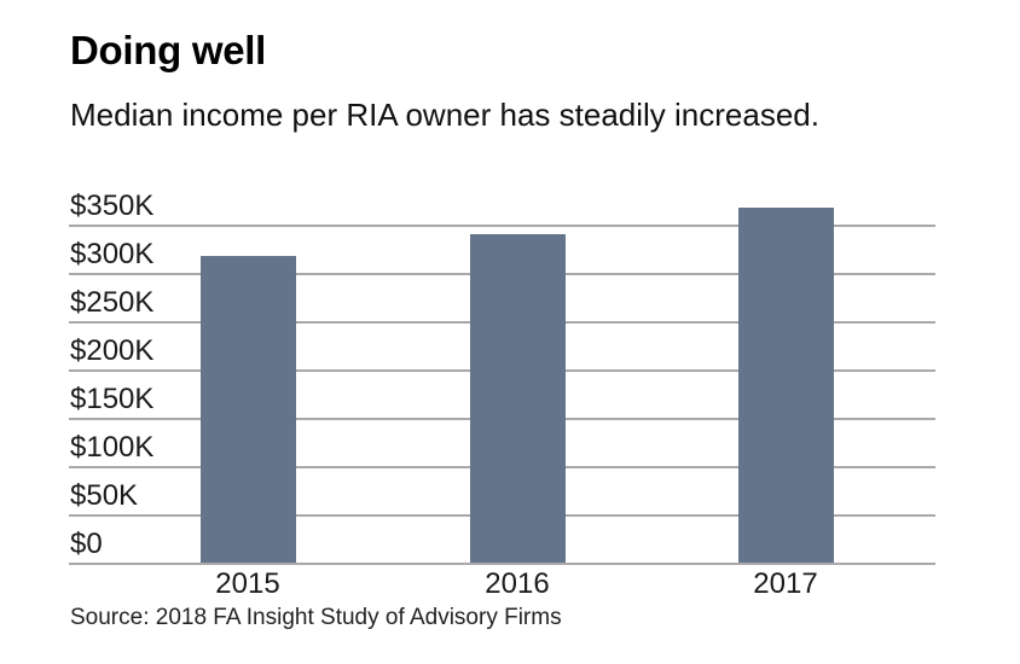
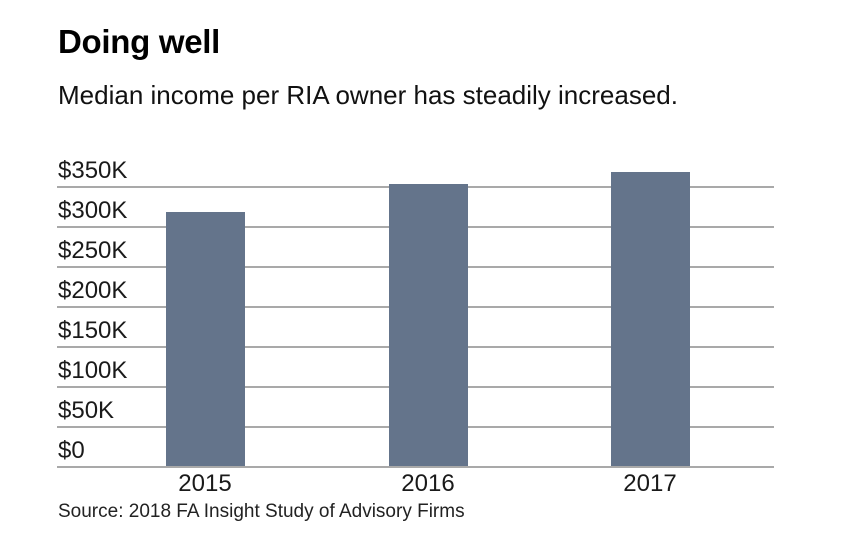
2016: $340K -> $350K
